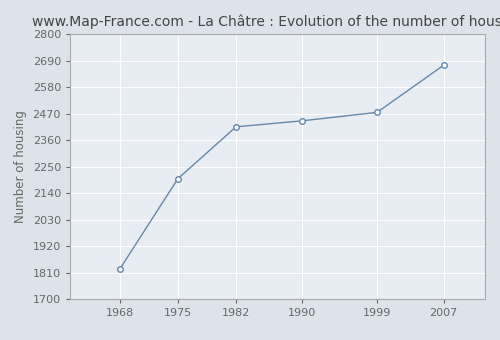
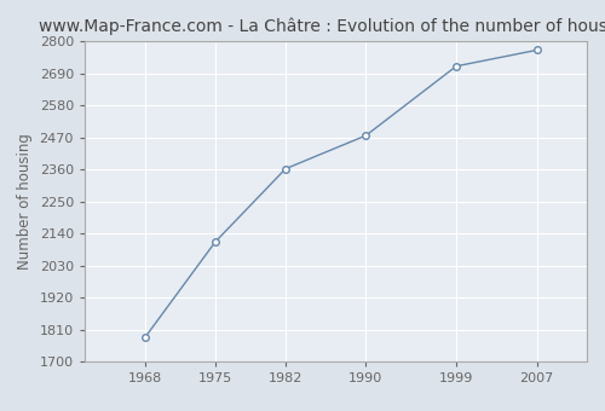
1968: 1825 -> 1783
1975: 2200 -> 2111
1982: 2415 -> 2362
1990: 2440 -> 2476
1999: 2475 -> 2714
2007: 2670 -> 2769
